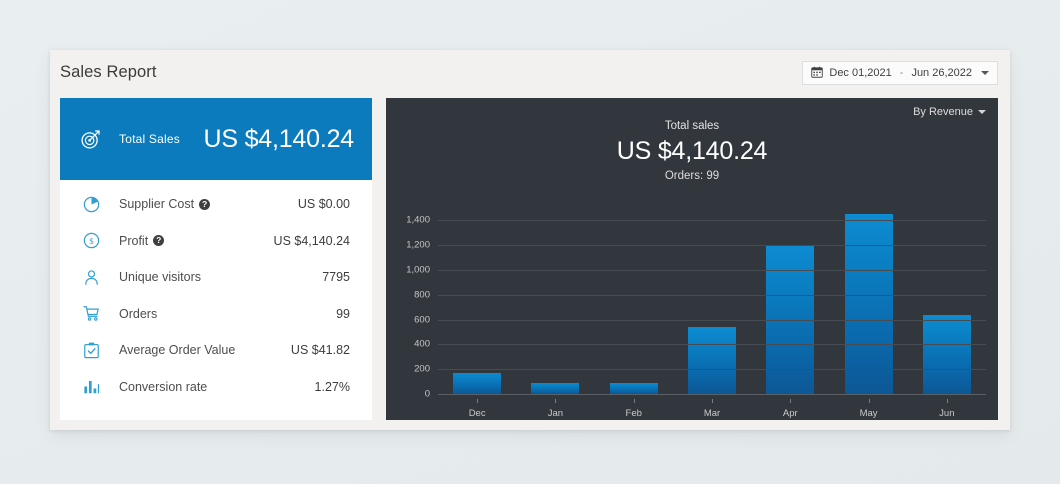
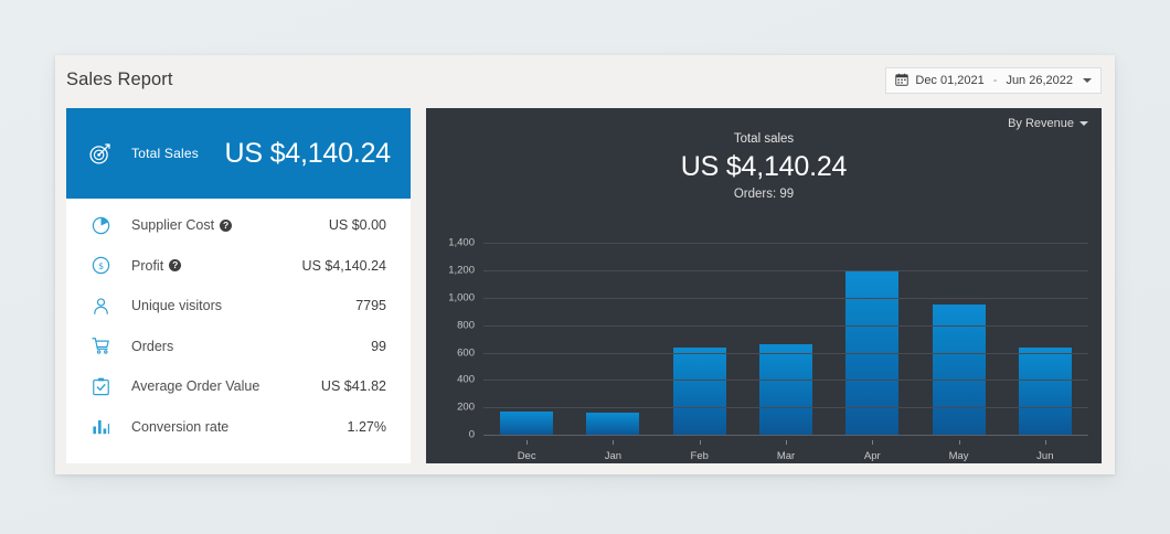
Jan: 80 -> 160
Feb: 80 -> 640
Mar: 540 -> 660
May: 1460 -> 950
